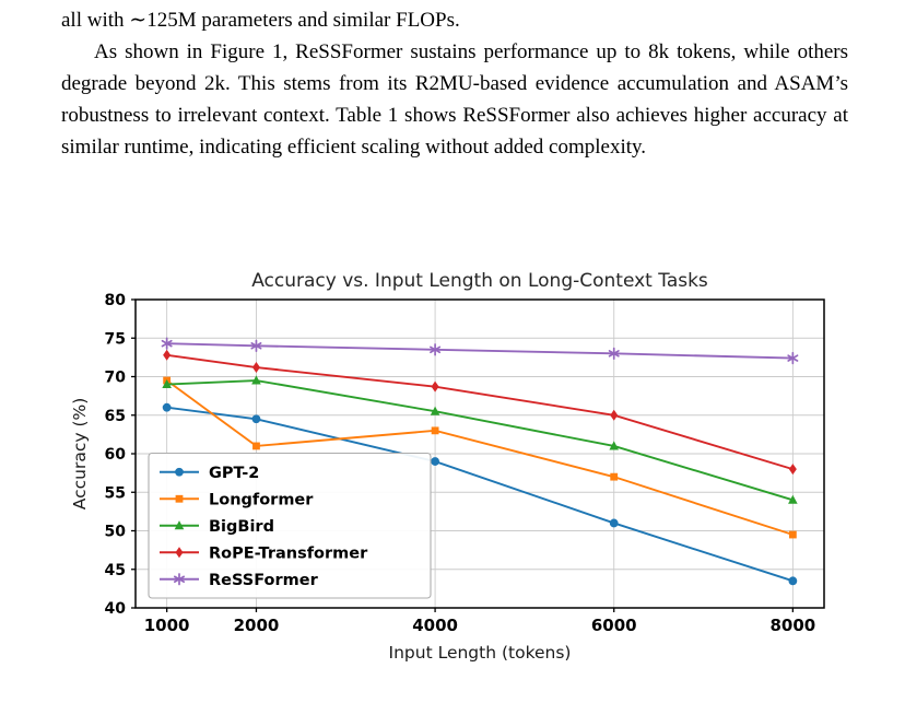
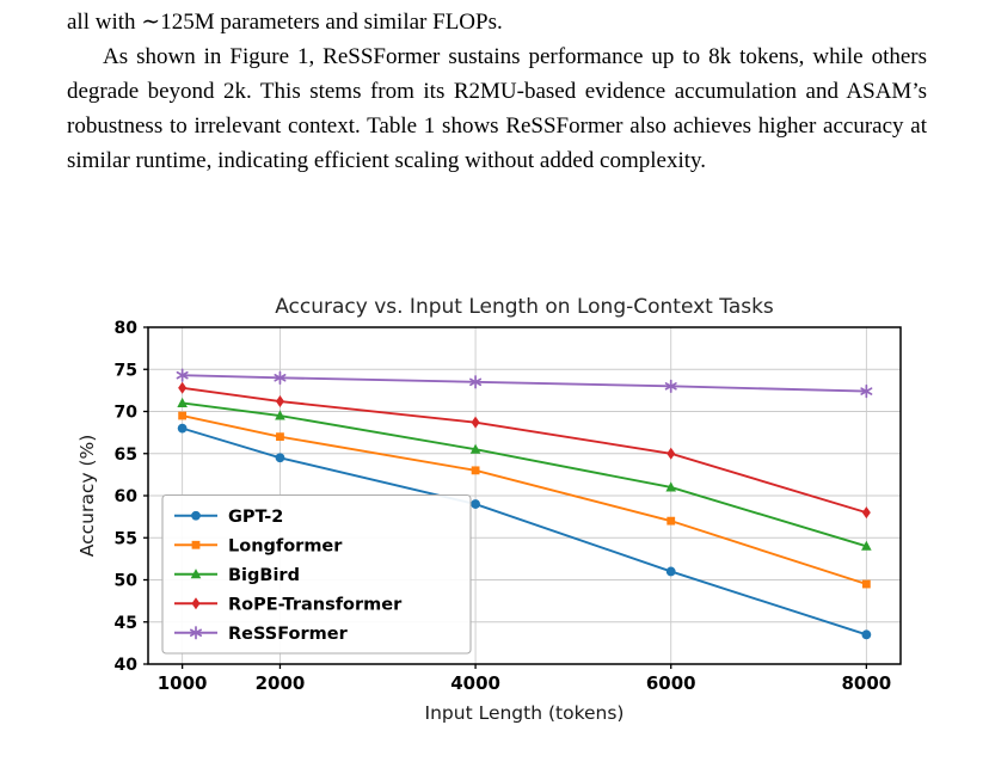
GPT-2/1000: 66 -> 68
BigBird/1000: 69 -> 71
Longformer/2000: 61 -> 67
